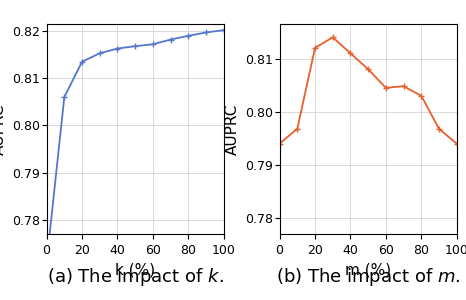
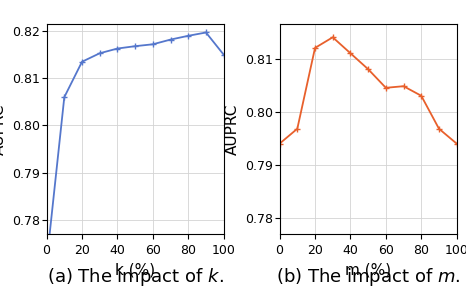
100: 0.8202 -> 0.8150
